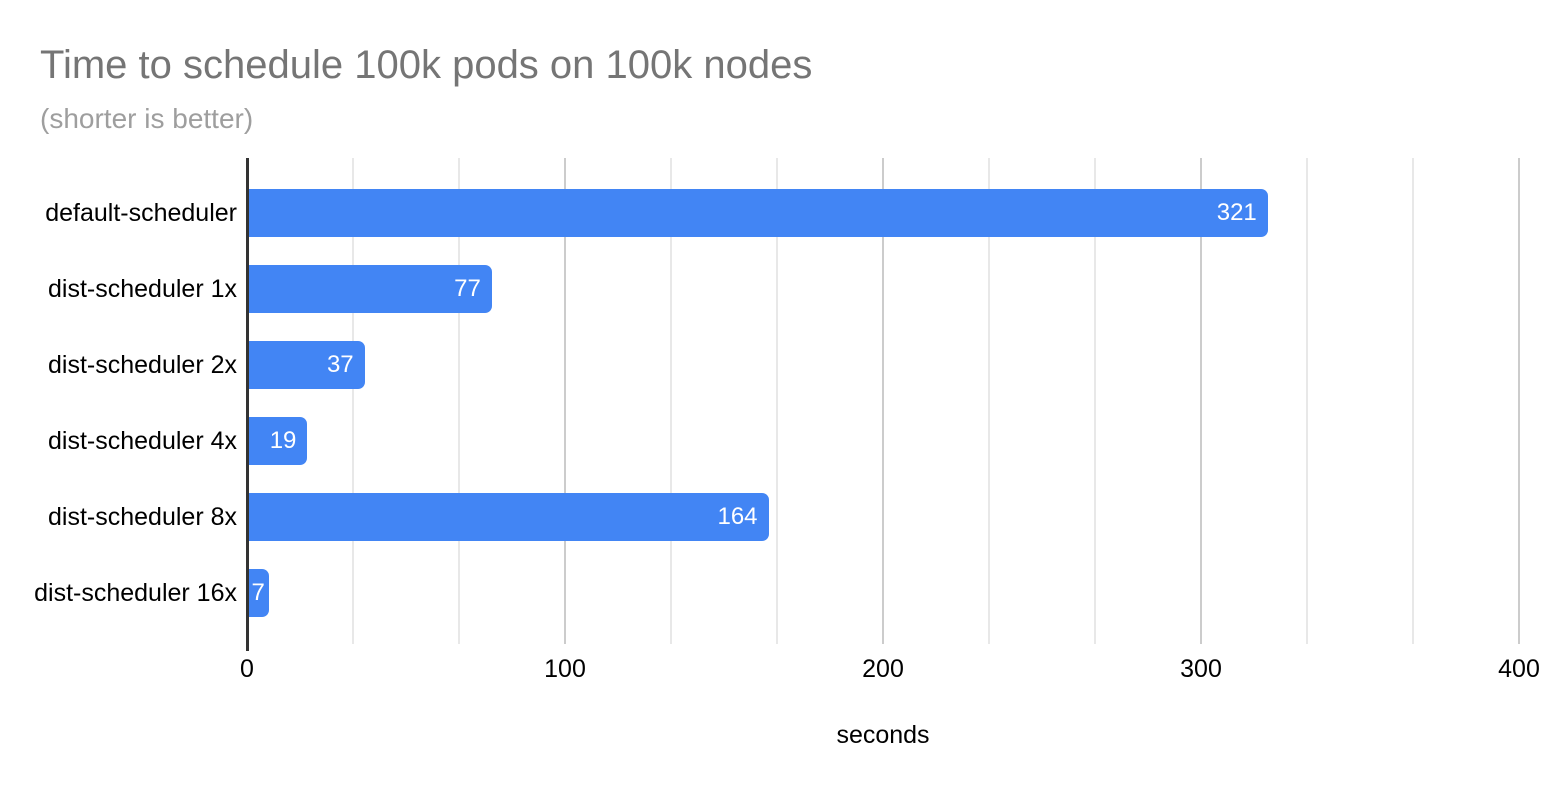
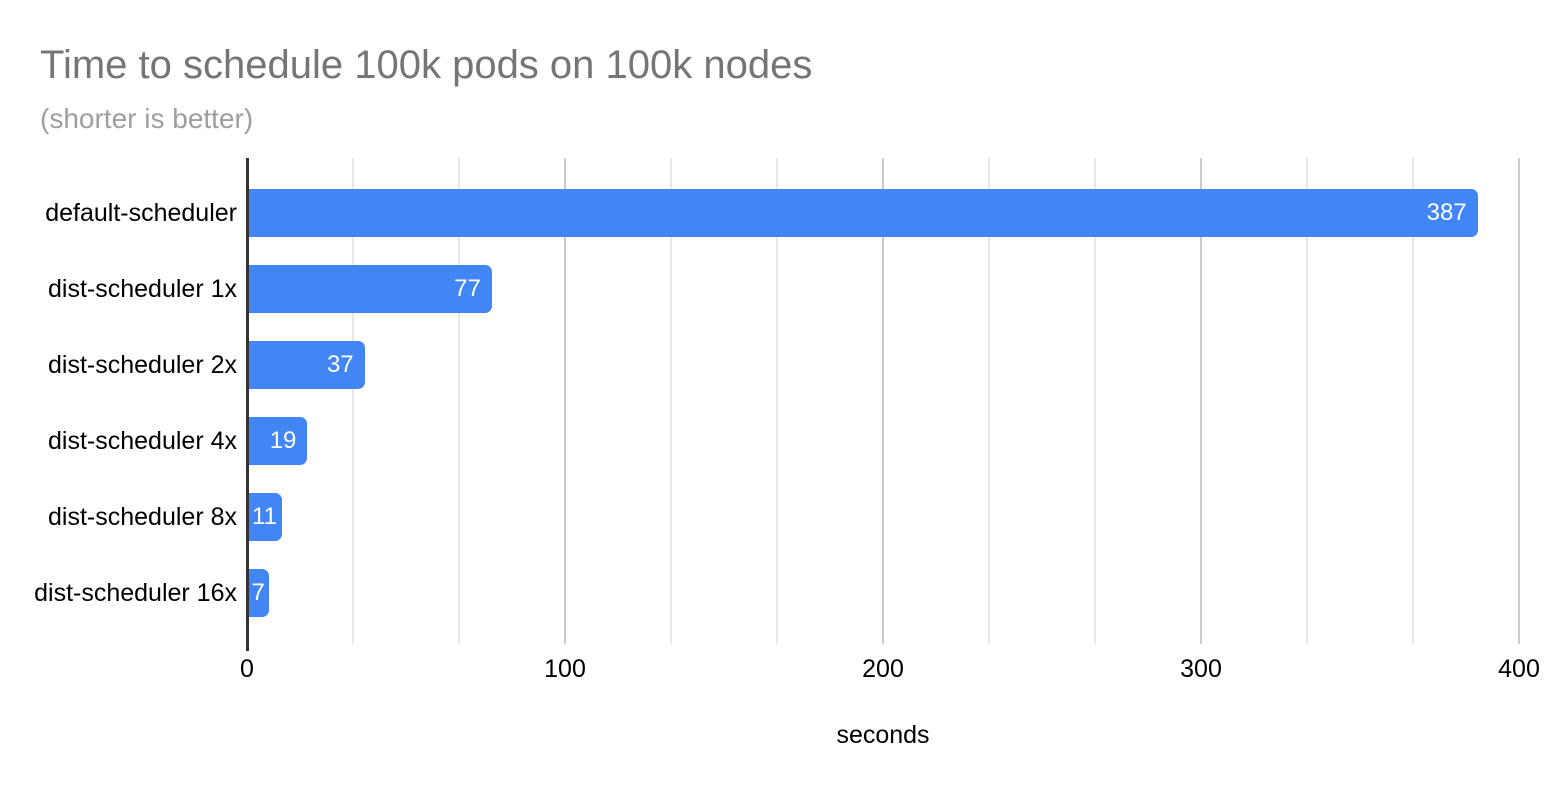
default-scheduler: 321 -> 387
dist-scheduler 8x: 164 -> 11
